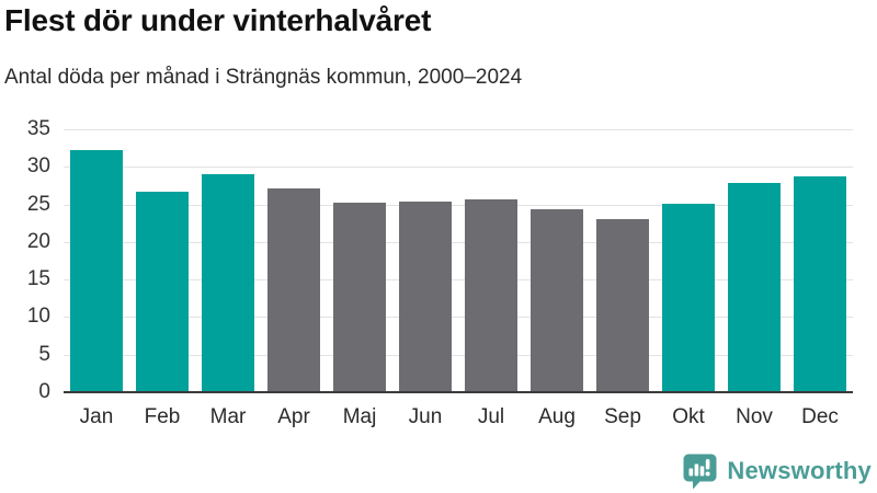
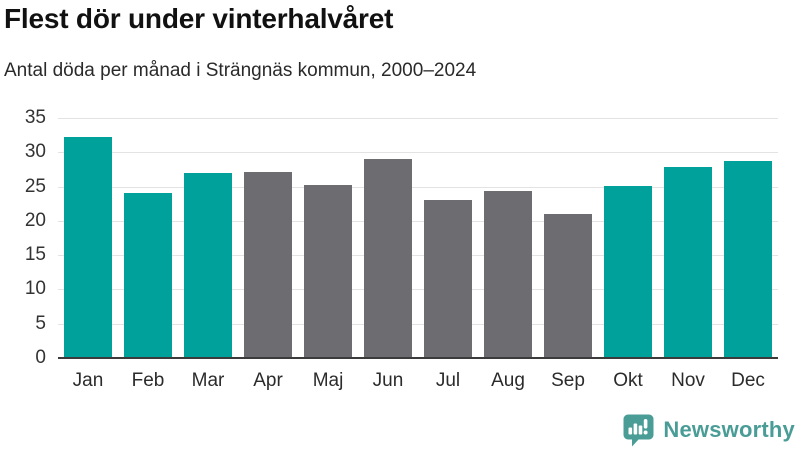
Feb: 27 -> 24
Mar: 29 -> 27
Jun: 25 -> 29
Jul: 26 -> 23
Sep: 23 -> 21
